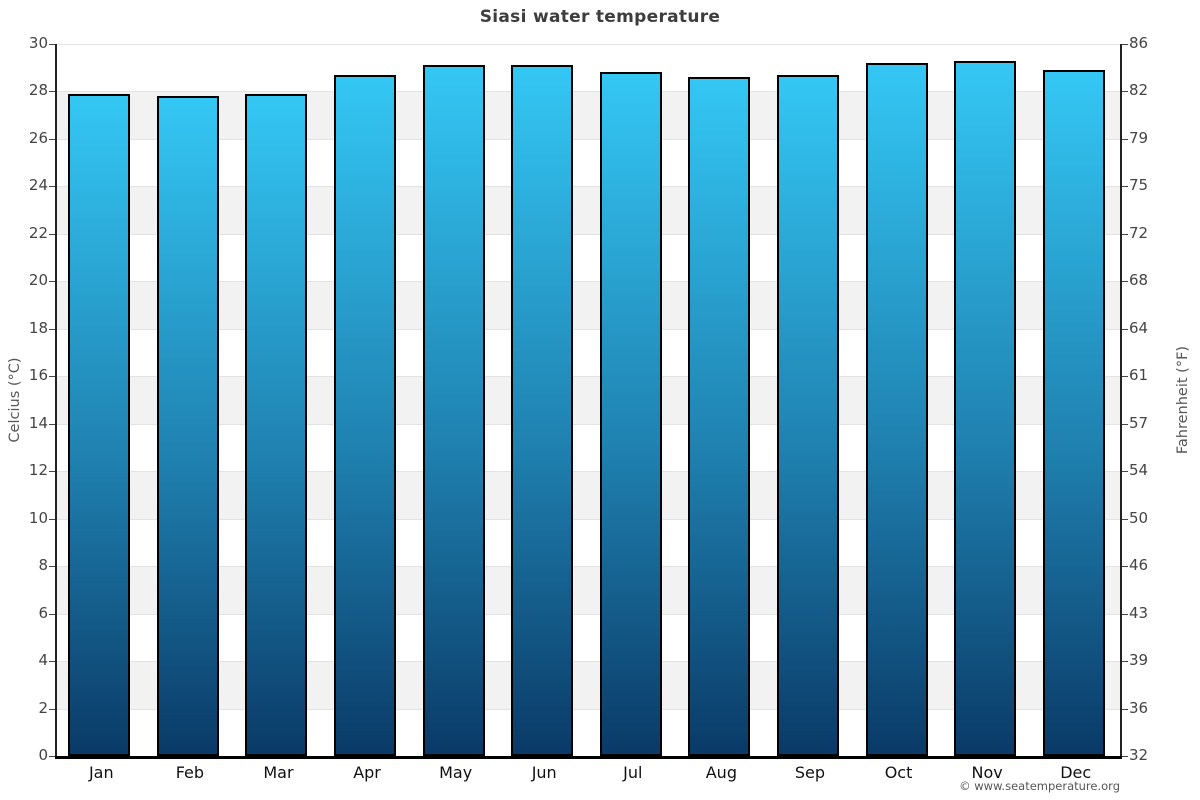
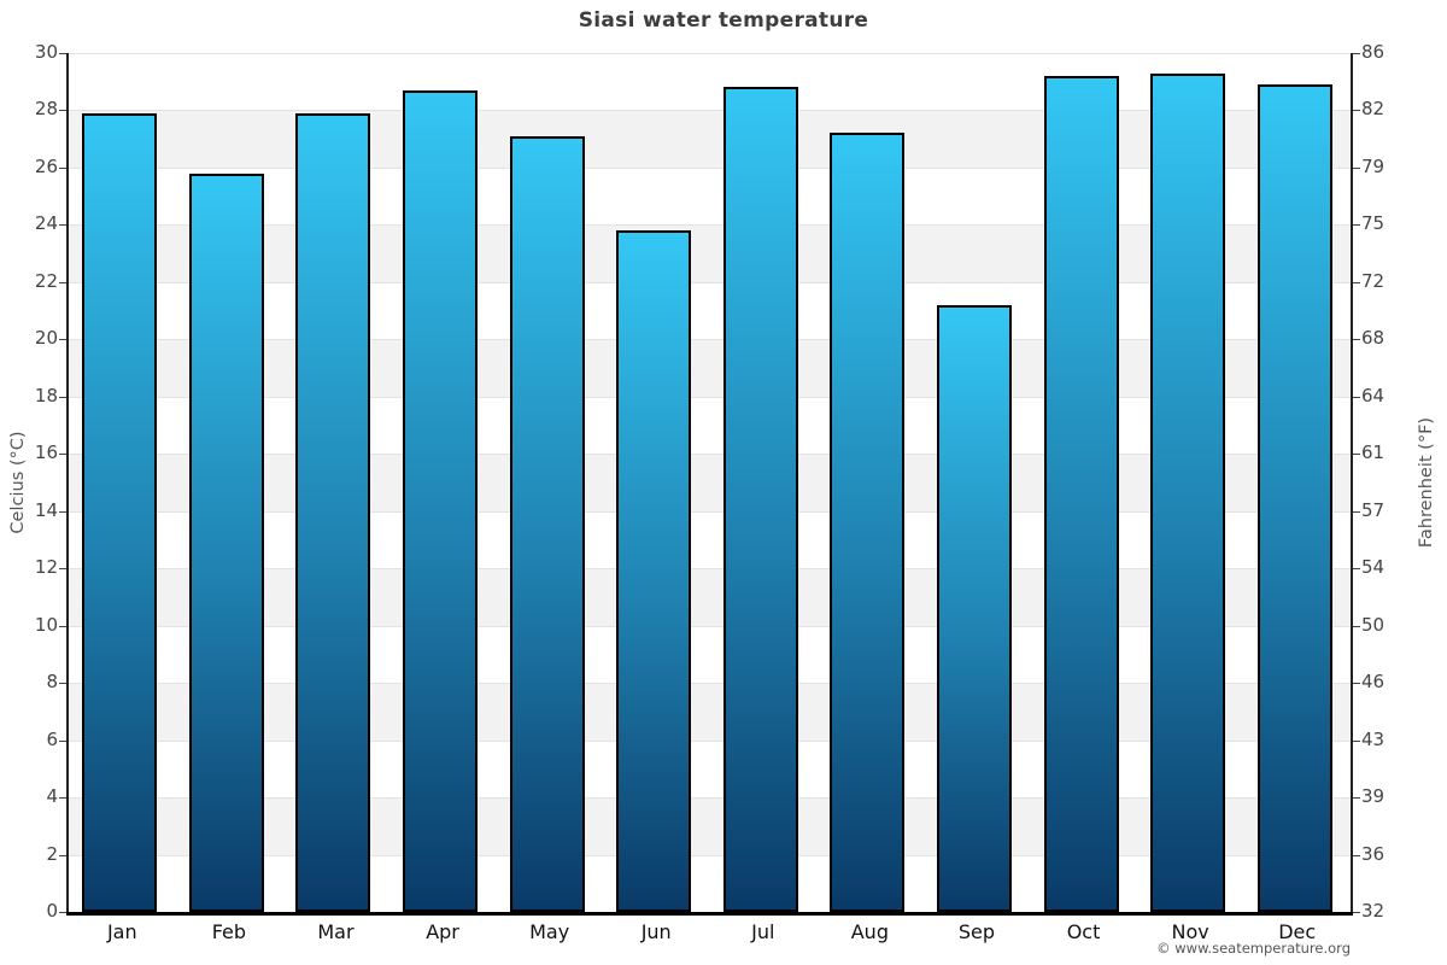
Feb: 27.8 -> 25.8
May: 29.1 -> 27.1
Jun: 29.1 -> 23.8
Aug: 28.6 -> 27.2
Sep: 28.7 -> 21.2
